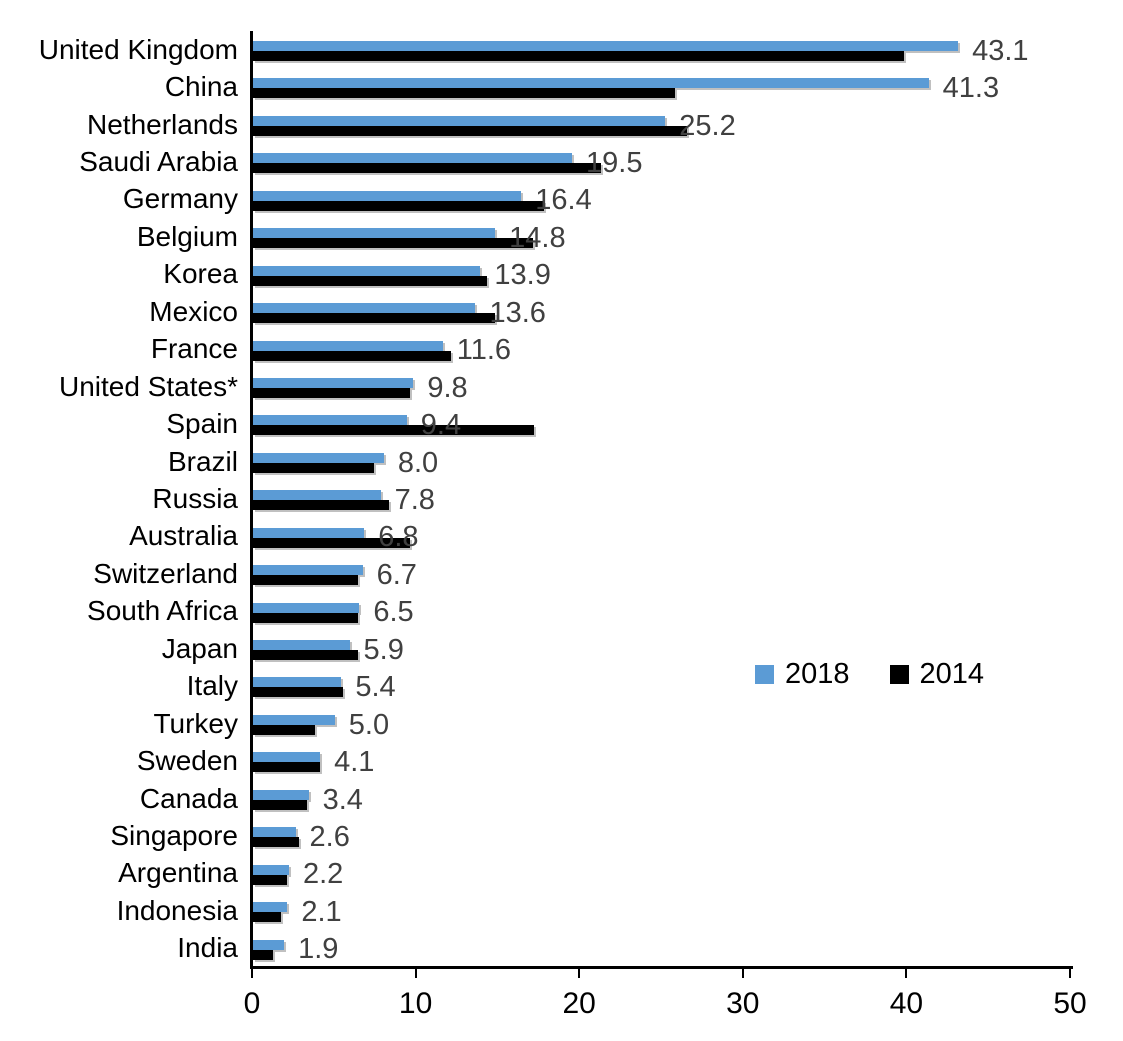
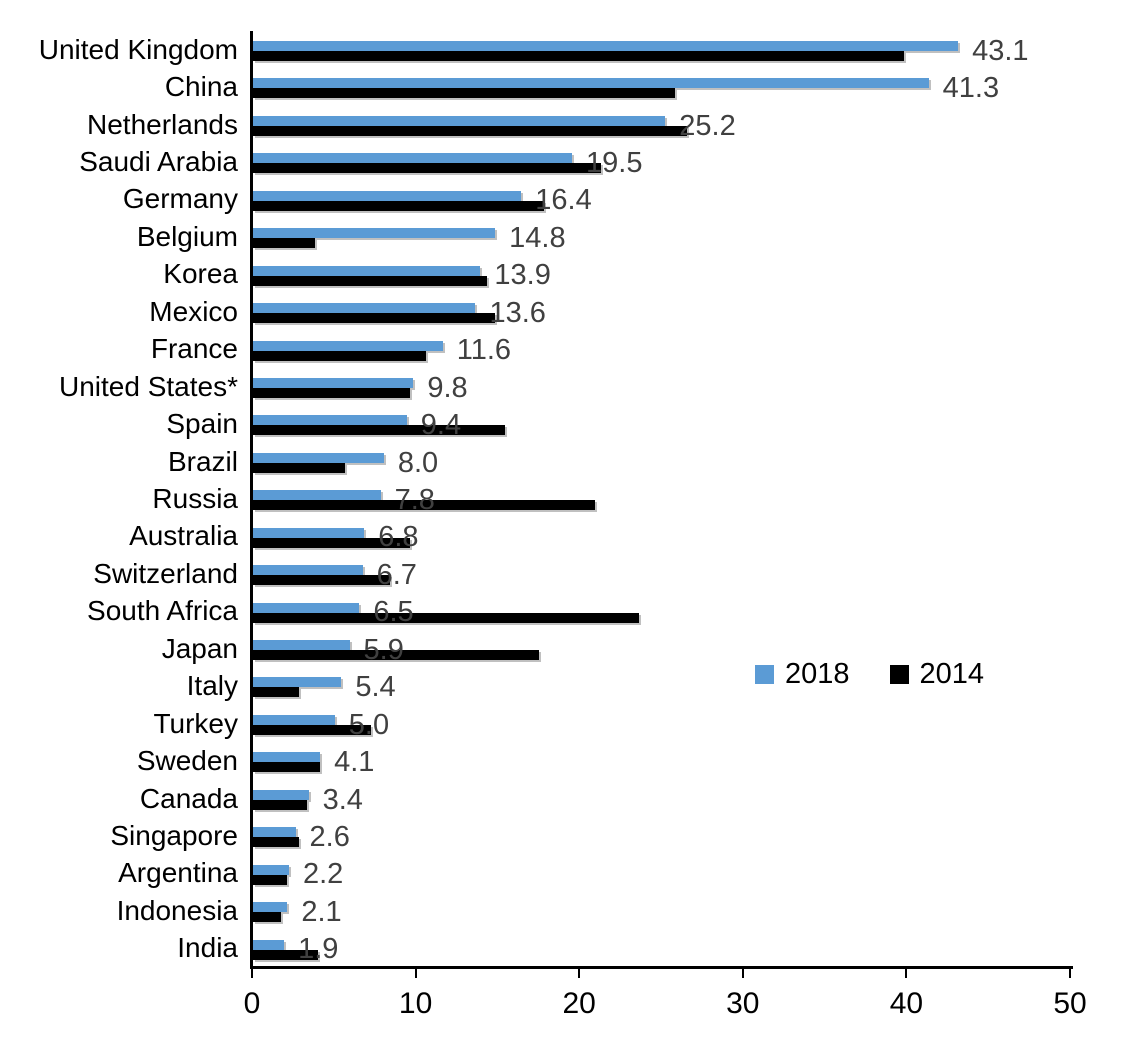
2014/Belgium: 17.1 -> 3.8
2014/France: 12.1 -> 10.6
2014/Spain: 17.2 -> 15.4
2014/Brazil: 7.4 -> 5.6
2014/Russia: 8.3 -> 20.9
2014/Switzerland: 6.4 -> 8.4
2014/South Africa: 6.4 -> 23.6
2014/Japan: 6.4 -> 17.5
2014/Italy: 5.5 -> 2.8
2014/Turkey: 3.8 -> 7.2
2014/India: 1.2 -> 4.0
